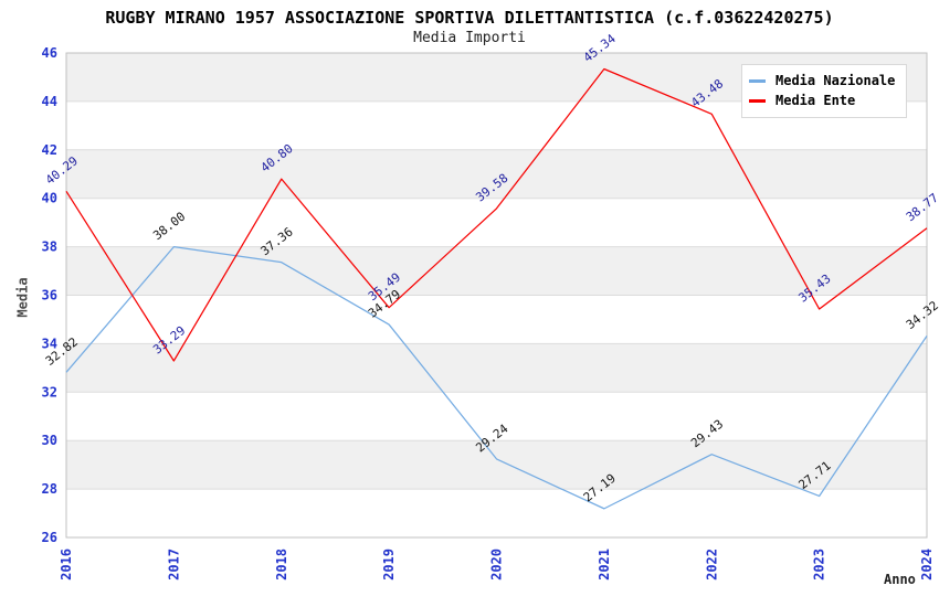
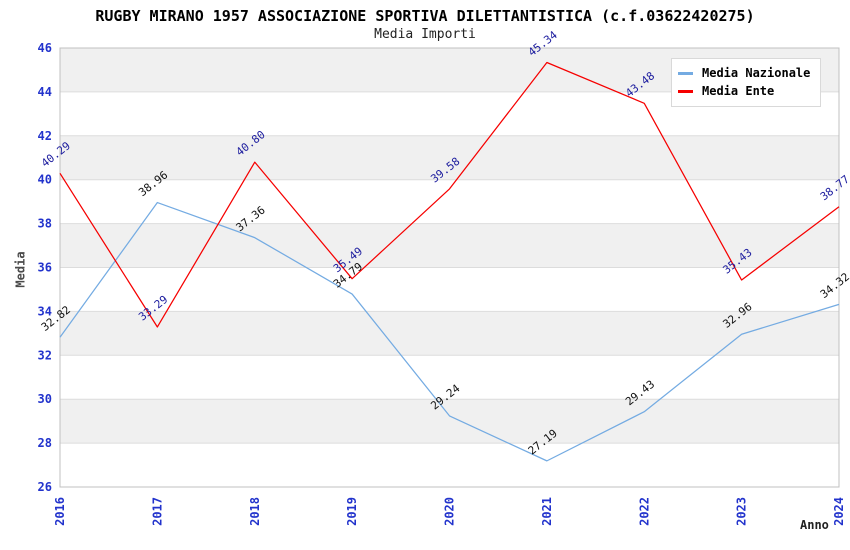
Media Nazionale/2017: 38.00 -> 38.96
Media Nazionale/2023: 27.71 -> 32.96
